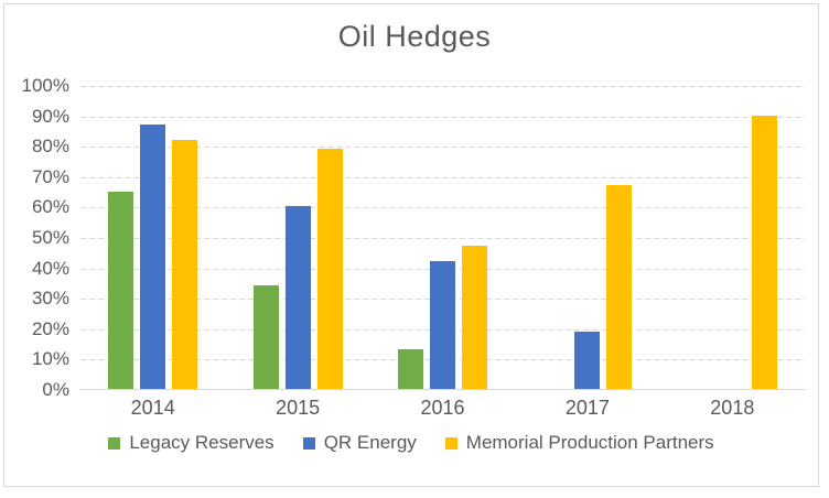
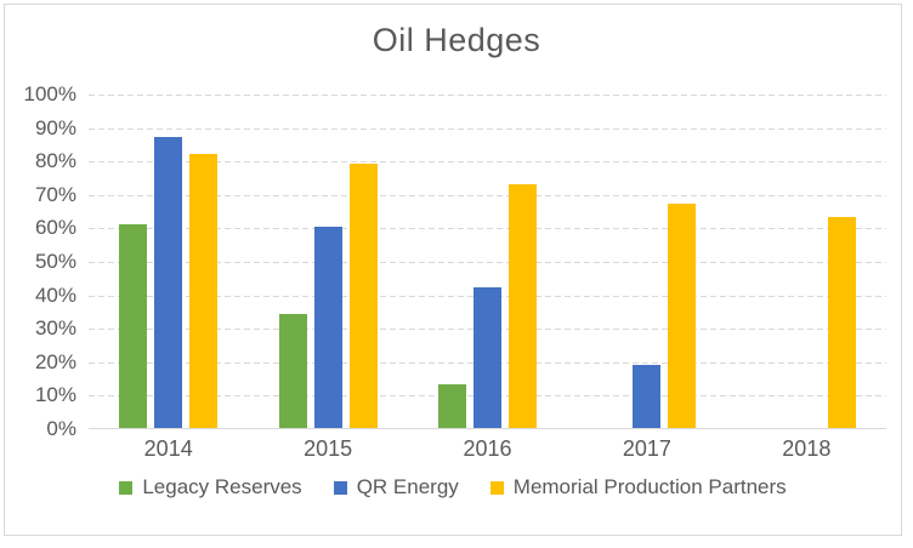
Legacy Reserves/2014: 65% -> 61%
Memorial Production Partners/2016: 47% -> 73%
Memorial Production Partners/2018: 90% -> 63%
